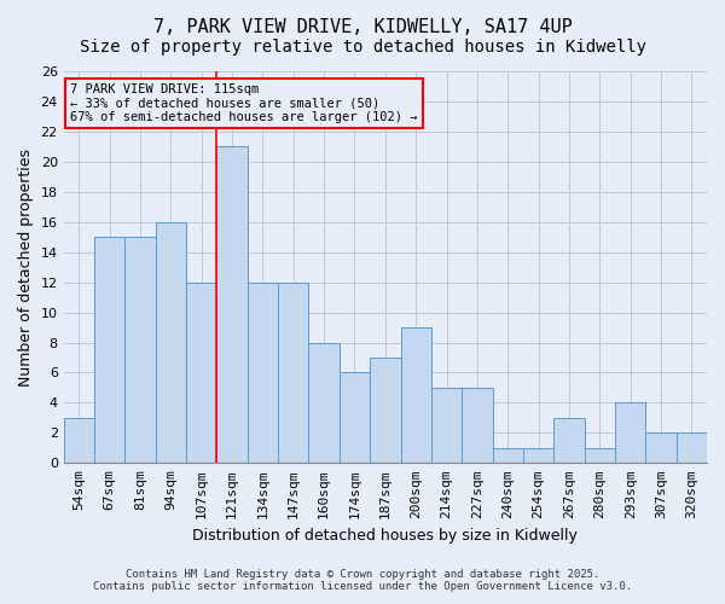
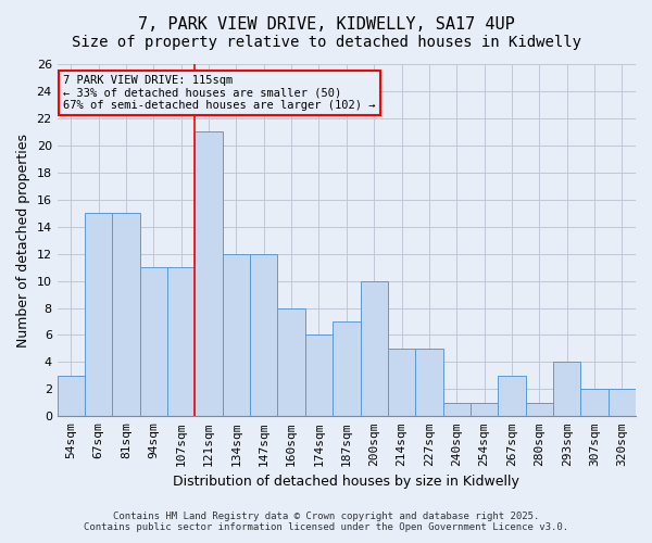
94sqm: 16 -> 11
107sqm: 12 -> 11
200sqm: 9 -> 10
